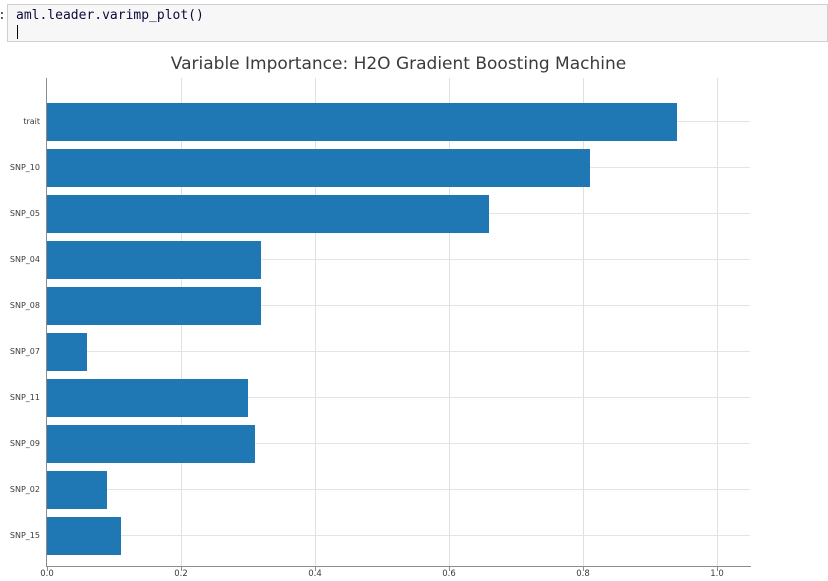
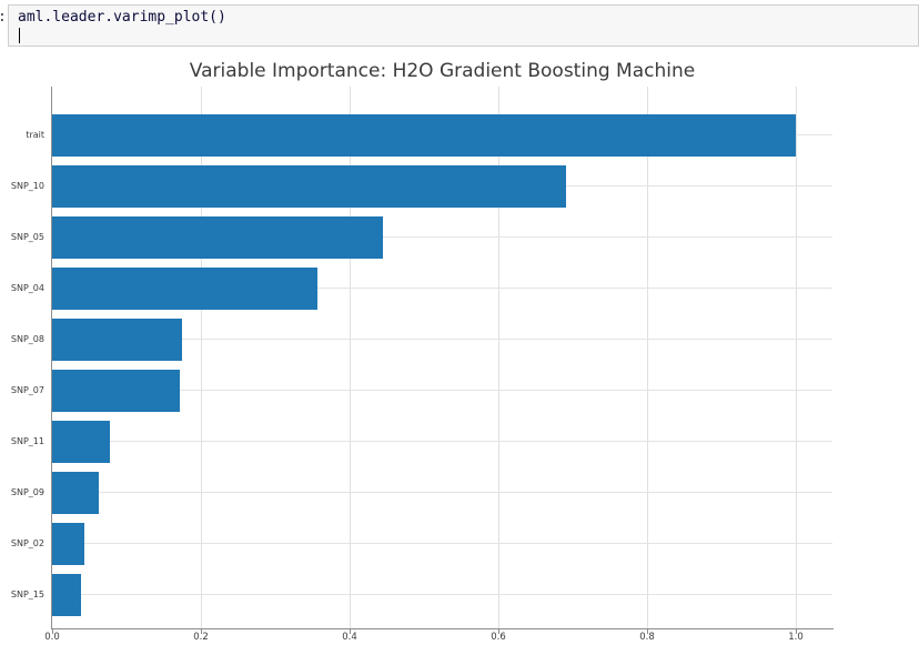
trait: 0.94 -> 1.00
SNP_10: 0.81 -> 0.69
SNP_05: 0.66 -> 0.45
SNP_04: 0.32 -> 0.36
SNP_08: 0.32 -> 0.17
SNP_07: 0.06 -> 0.17
SNP_11: 0.30 -> 0.08
SNP_09: 0.31 -> 0.06
SNP_02: 0.09 -> 0.04
SNP_15: 0.11 -> 0.04
